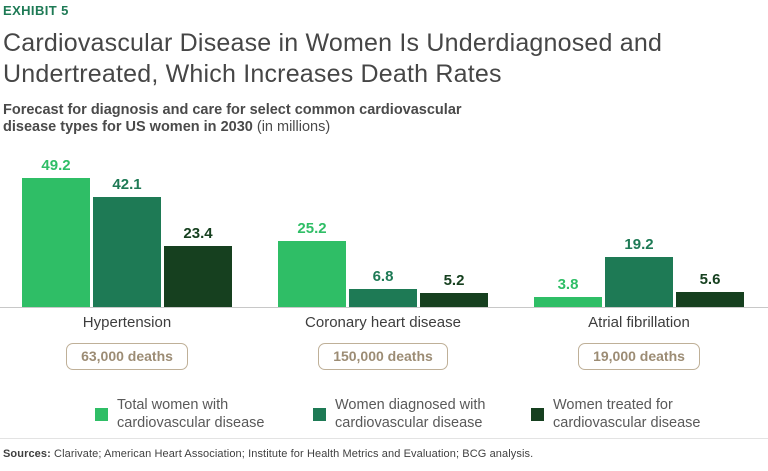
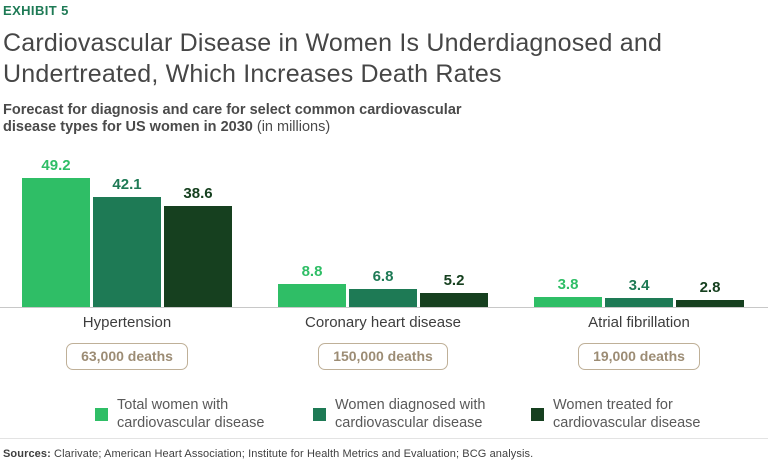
Women treated for cardiovascular disease/Hypertension: 23.4 -> 38.6
Total women with cardiovascular disease/Coronary heart disease: 25.2 -> 8.8
Women diagnosed with cardiovascular disease/Atrial fibrillation: 19.2 -> 3.4
Women treated for cardiovascular disease/Atrial fibrillation: 5.6 -> 2.8
